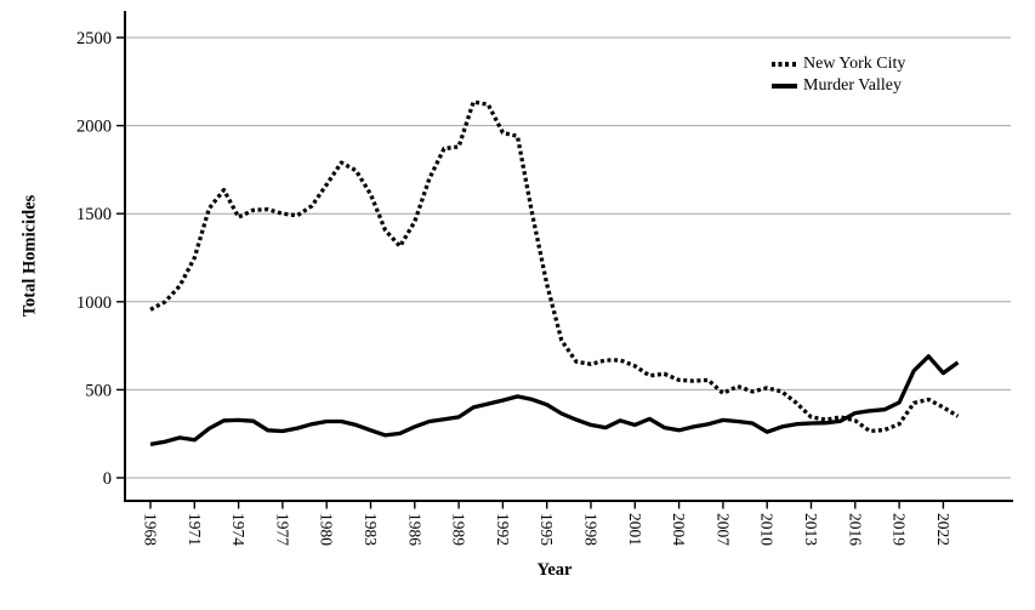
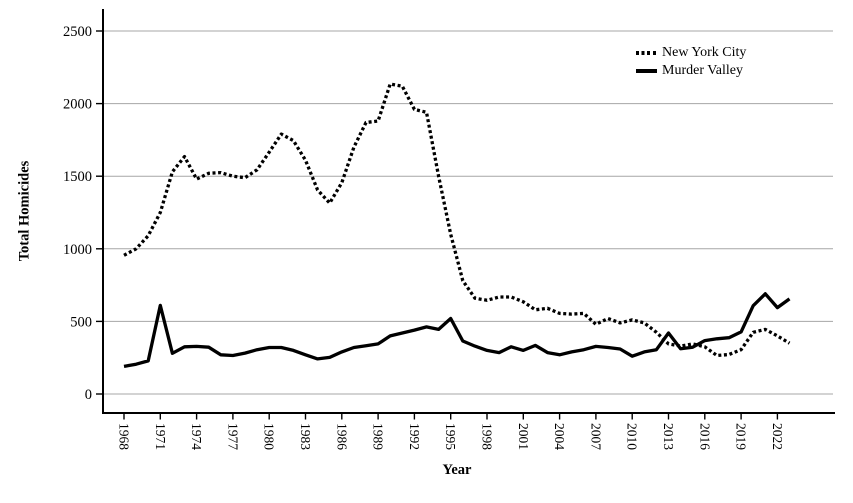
Murder Valley/1971: 220 -> 610
Murder Valley/1995: 420 -> 520
Murder Valley/2013: 310 -> 420
